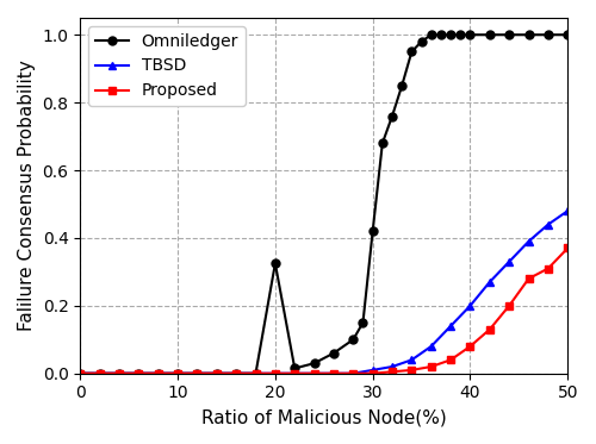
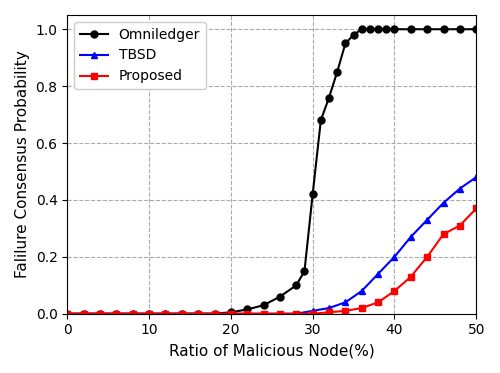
Omniledger/20: 0.325 -> 0.005
